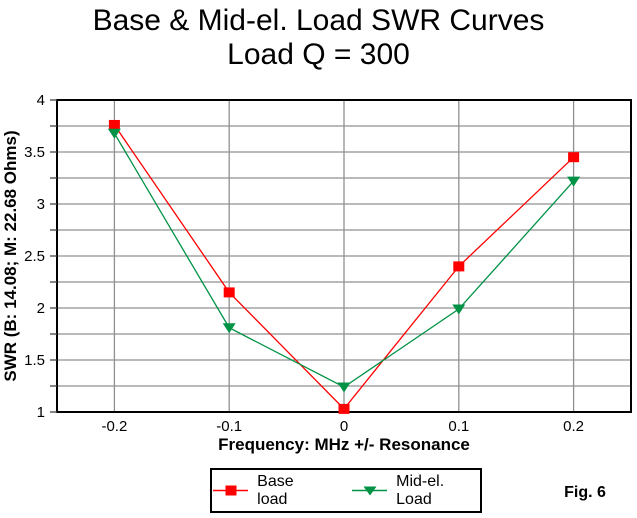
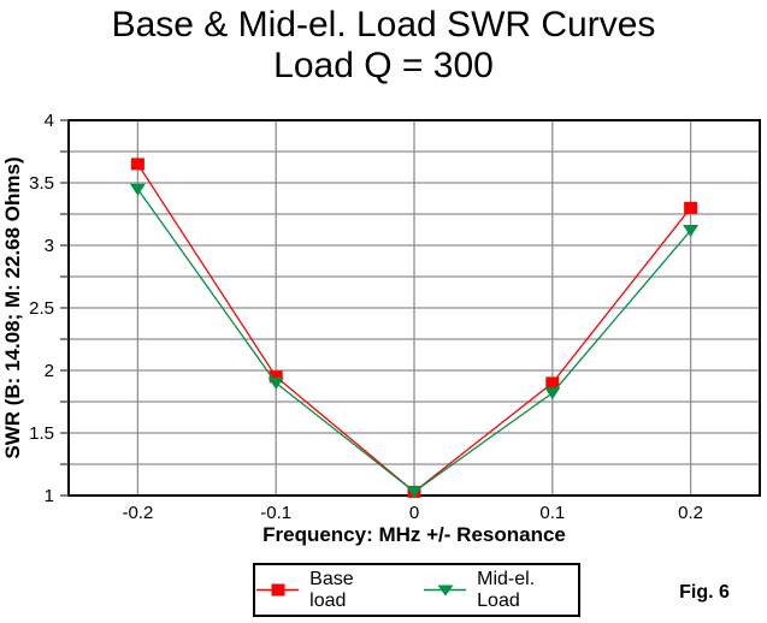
Base load/-0.2: 3.76 -> 3.65
Mid-el. Load/-0.2: 3.68 -> 3.45
Base load/-0.1: 2.15 -> 1.95
Mid-el. Load/-0.1: 1.81 -> 1.90
Mid-el. Load/0: 1.24 -> 1.03
Base load/0.1: 2.40 -> 1.90
Mid-el. Load/0.1: 1.99 -> 1.82
Base load/0.2: 3.45 -> 3.30
Mid-el. Load/0.2: 3.22 -> 3.12
